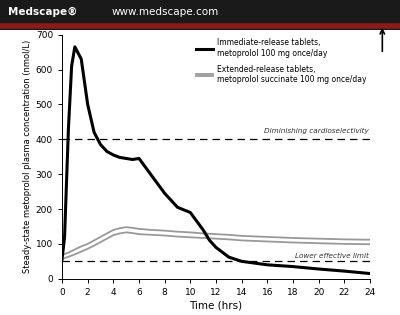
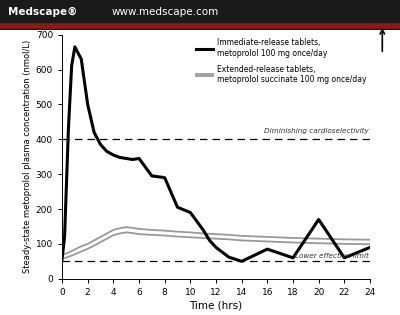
Immediate-release tablets, metoprolol 100 mg once/day/8: 245 -> 290
Immediate-release tablets, metoprolol 100 mg once/day/16: 40 -> 85
Immediate-release tablets, metoprolol 100 mg once/day/18: 35 -> 60
Immediate-release tablets, metoprolol 100 mg once/day/20: 28 -> 170
Immediate-release tablets, metoprolol 100 mg once/day/22: 22 -> 60
Immediate-release tablets, metoprolol 100 mg once/day/24: 15 -> 90
